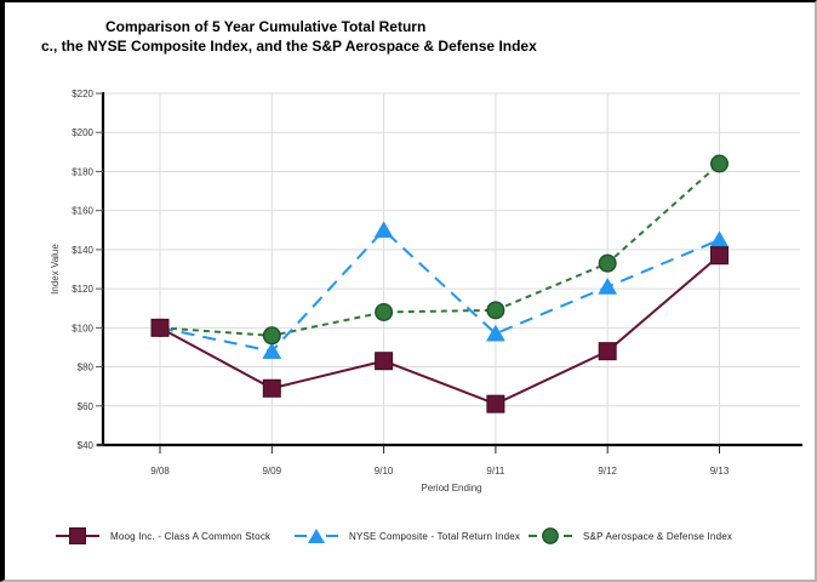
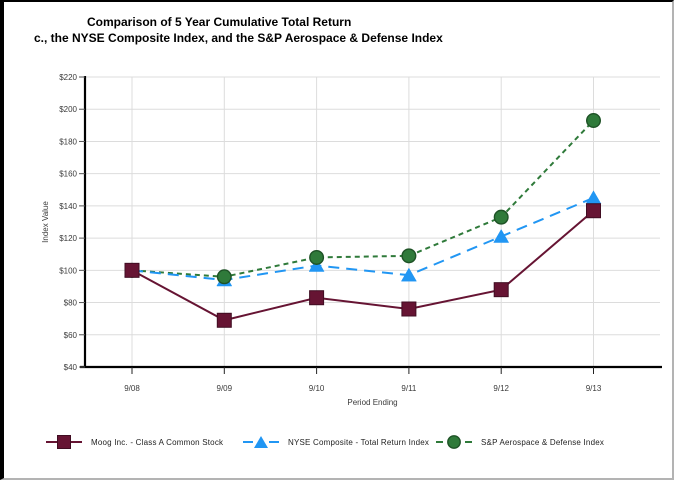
NYSE Composite - Total Return Index/9/09: $88 -> $94
NYSE Composite - Total Return Index/9/10: $150 -> $103
Moog Inc. - Class A Common Stock/9/11: $61 -> $76
S&P Aerospace & Defense Index/9/13: $184 -> $193
